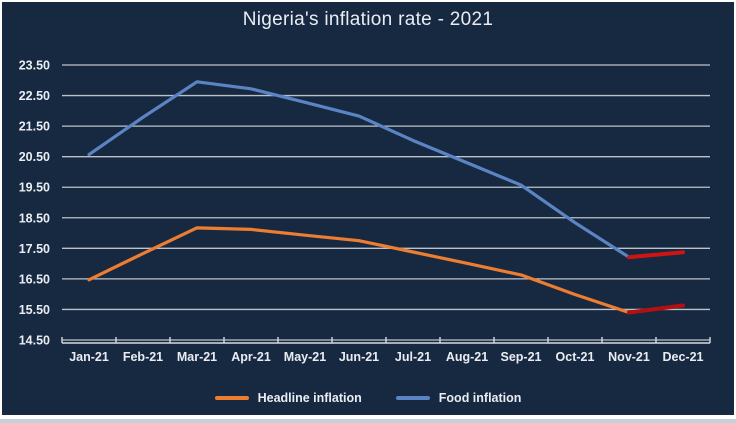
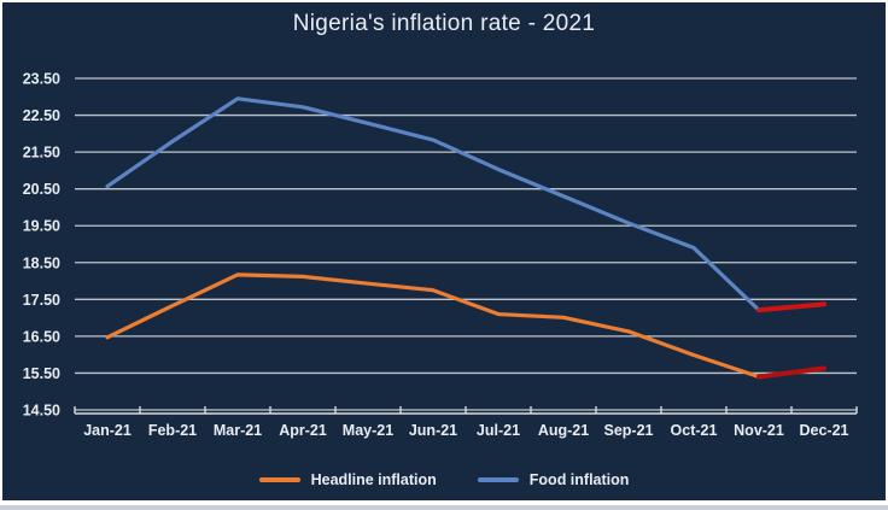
Headline inflation/Jul-21: 17.4 -> 17.1
Food inflation/Oct-21: 18.3 -> 18.9
